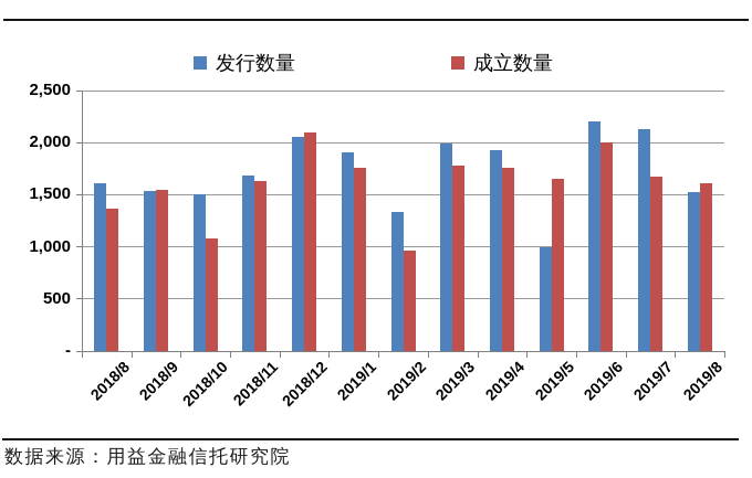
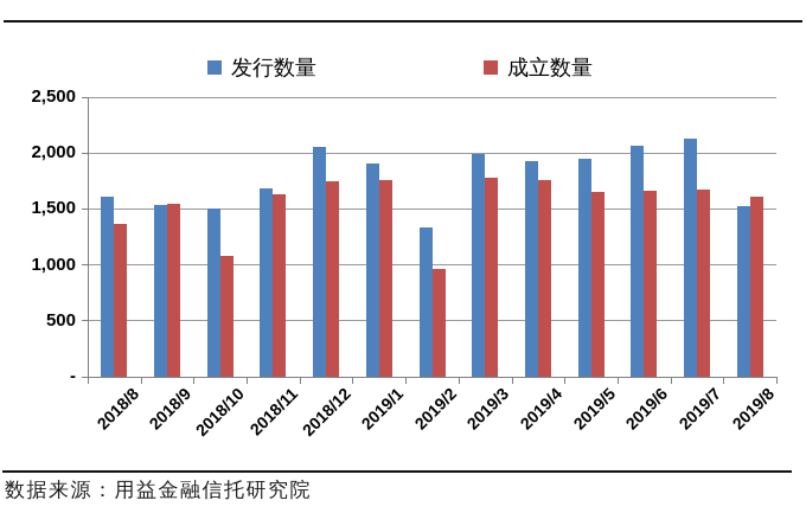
成立数量/2018/12: 2100 -> 1700
发行数量/2019/5: 1000 -> 2000
发行数量/2019/6: 2200 -> 2100
成立数量/2019/6: 2000 -> 1700
